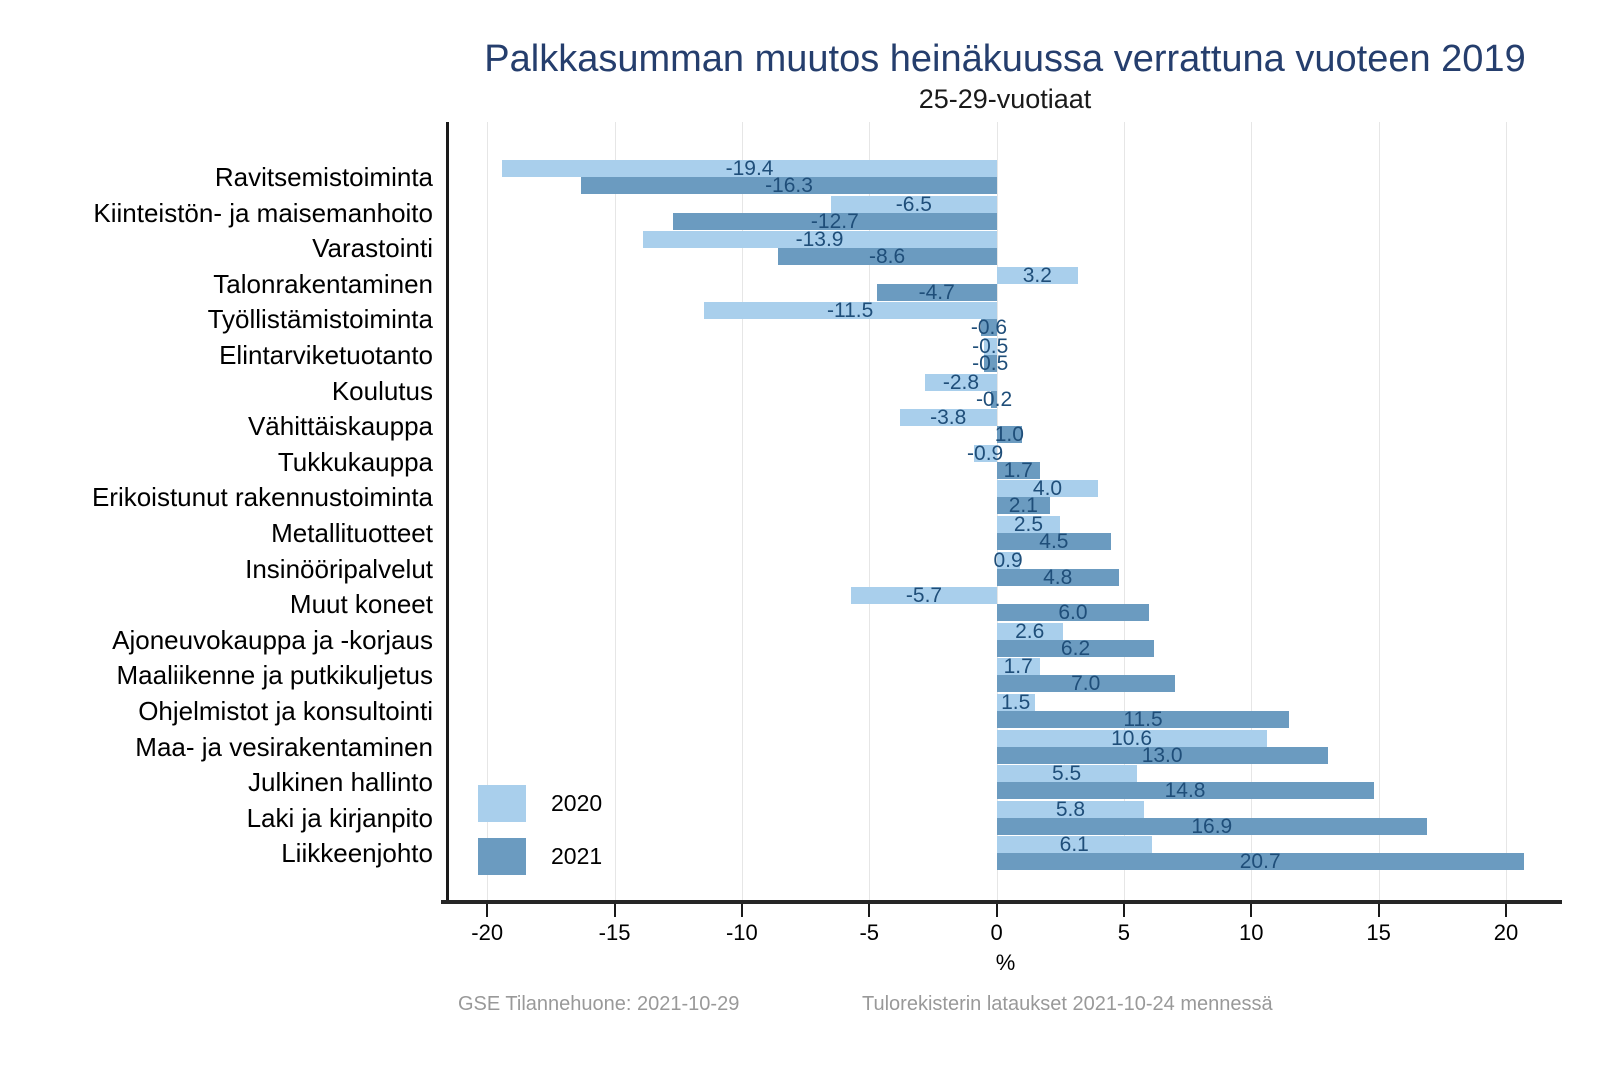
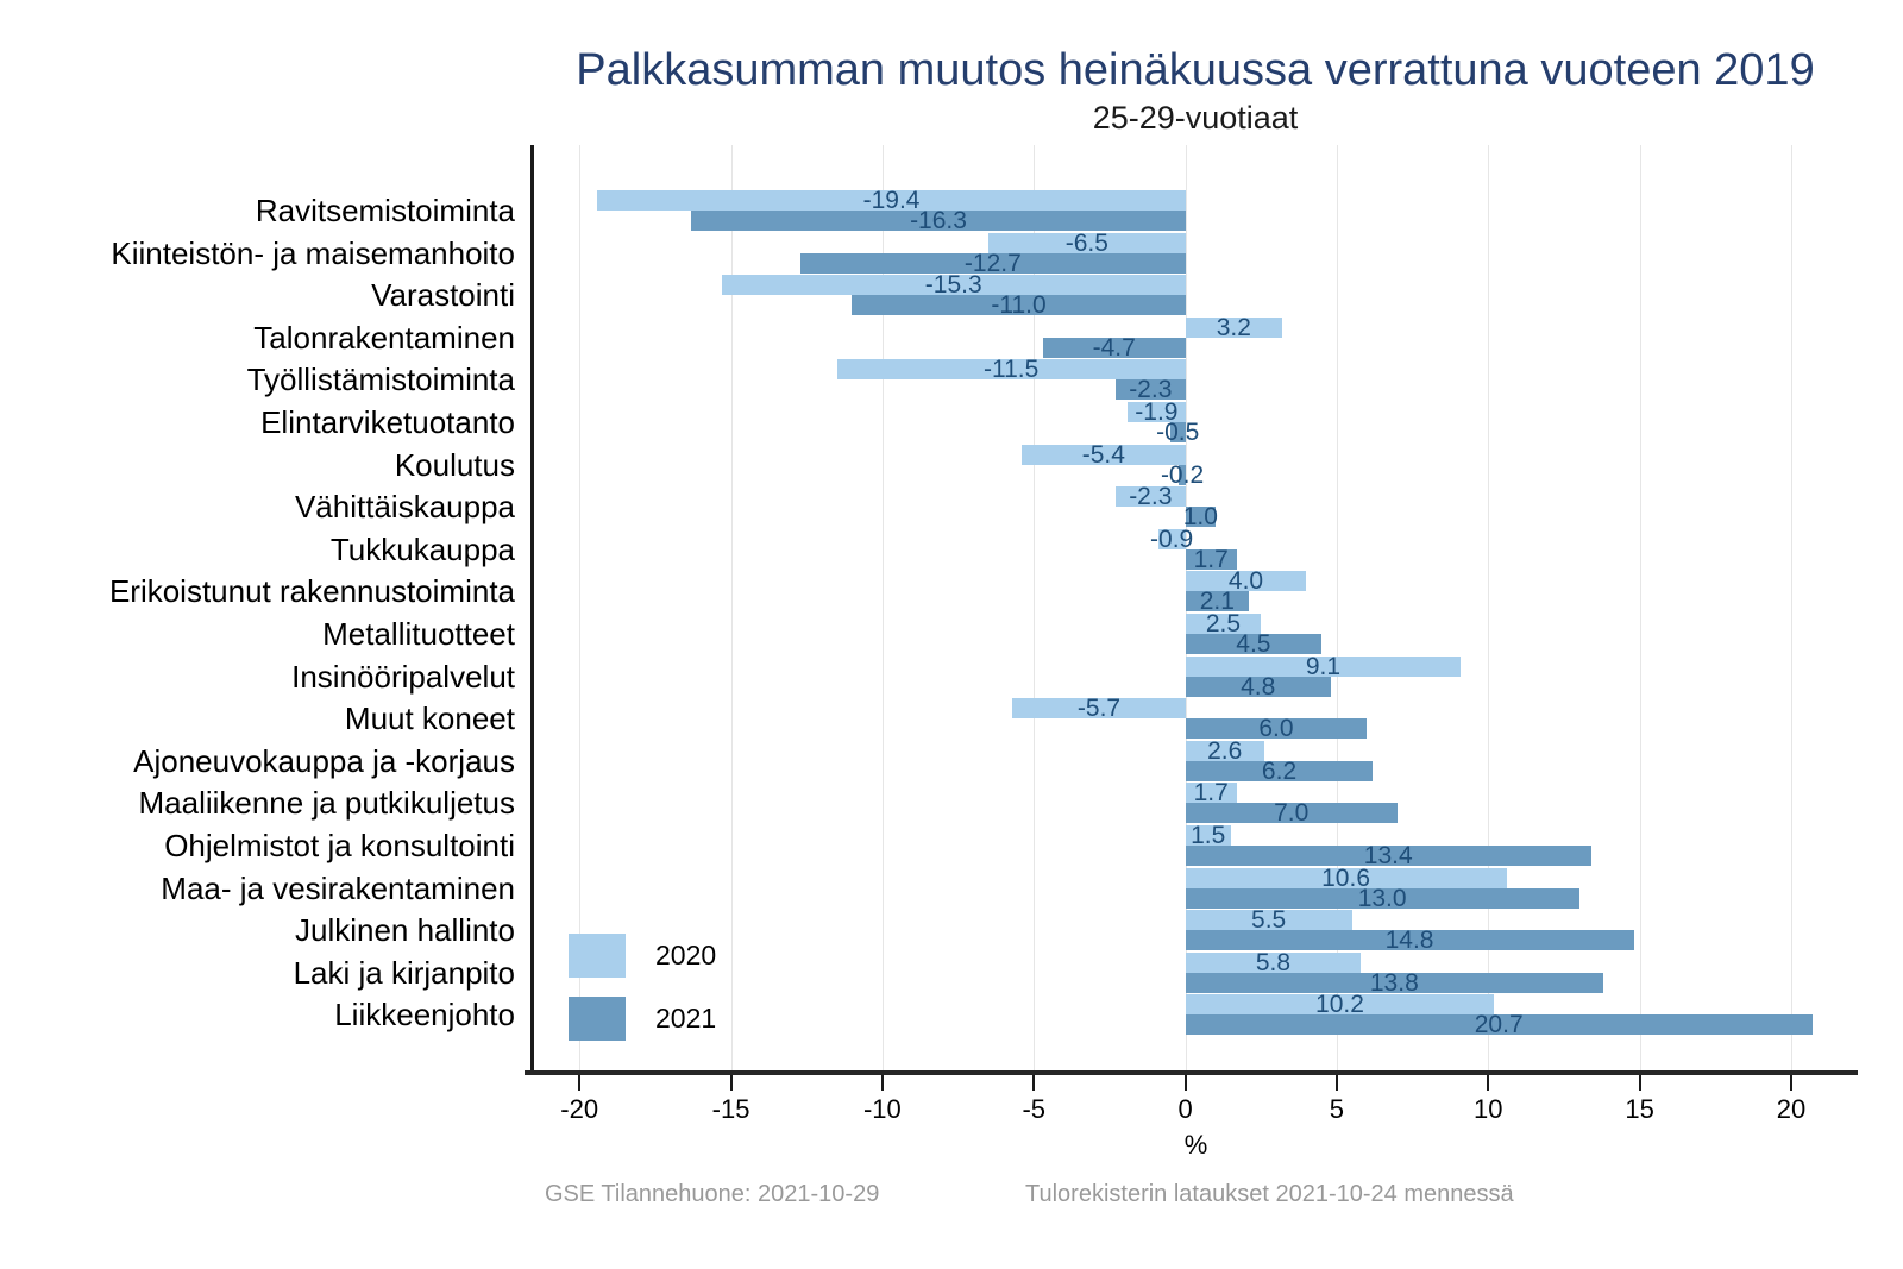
2020/Varastointi: -13.9 -> -15.3
2021/Varastointi: -8.6 -> -11.0
2021/Työllistämistoiminta: -0.6 -> -2.3
2020/Elintarviketuotanto: -0.5 -> -1.9
2020/Koulutus: -2.8 -> -5.4
2020/Vähittäiskauppa: -3.8 -> -2.3
2020/Insinööripalvelut: 0.9 -> 9.1
2021/Ohjelmistot ja konsultointi: 11.5 -> 13.4
2021/Laki ja kirjanpito: 16.9 -> 13.8
2020/Liikkeenjohto: 6.1 -> 10.2
